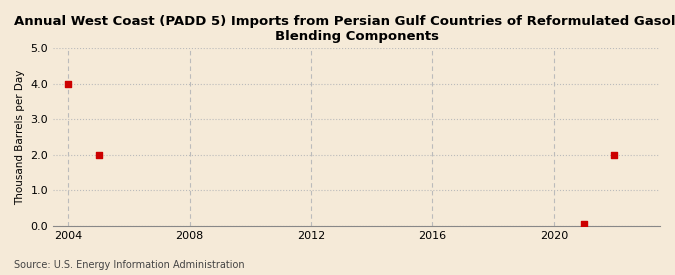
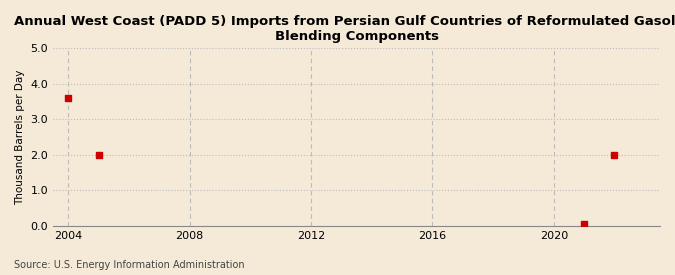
2004: 4.00 -> 3.60
